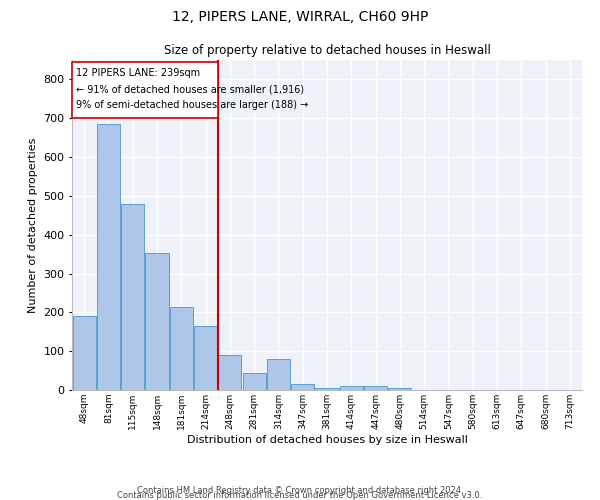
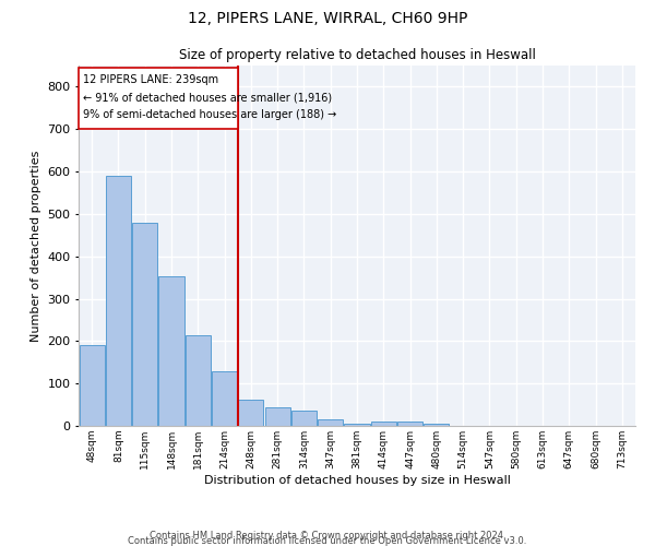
81sqm: 685 -> 589
214sqm: 165 -> 130
248sqm: 90 -> 62
314sqm: 80 -> 35
